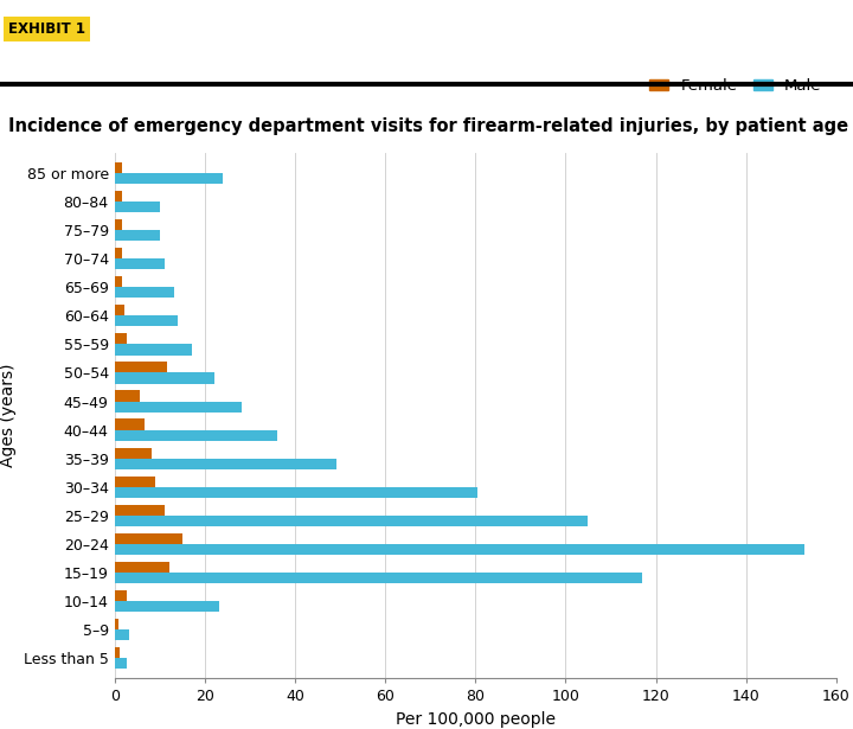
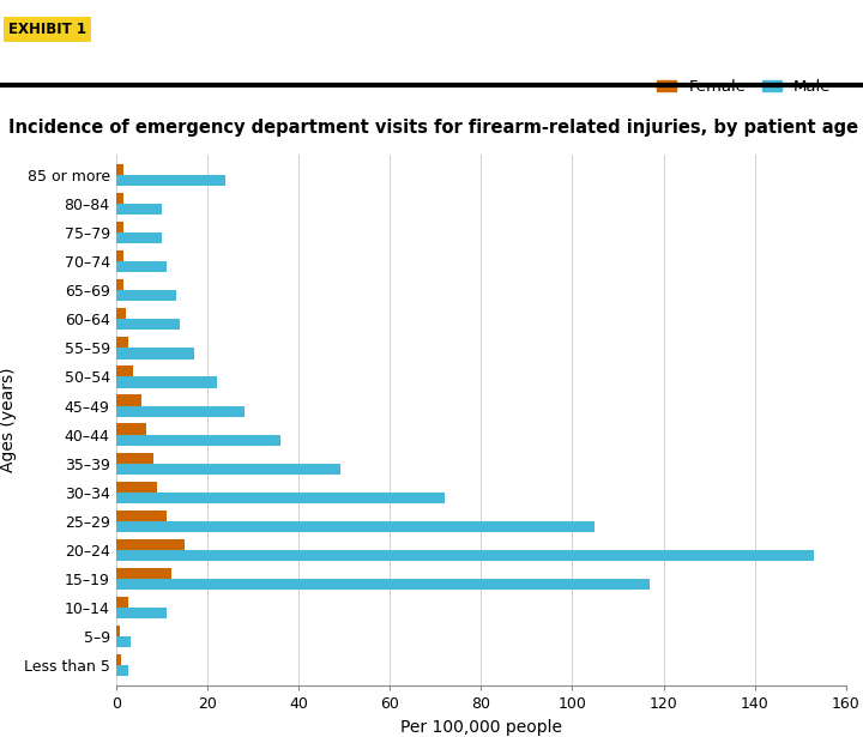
Female/50–54: 11.5 -> 3.5
Male/30–34: 80.5 -> 72.0
Male/10–14: 23.0 -> 11.0
